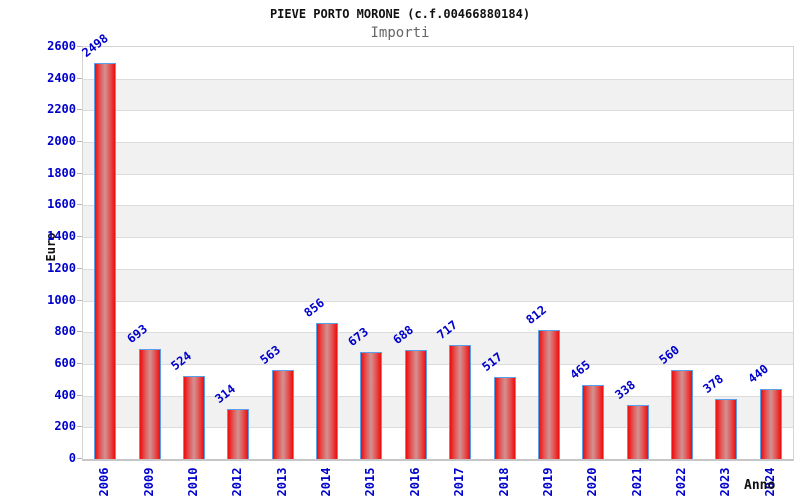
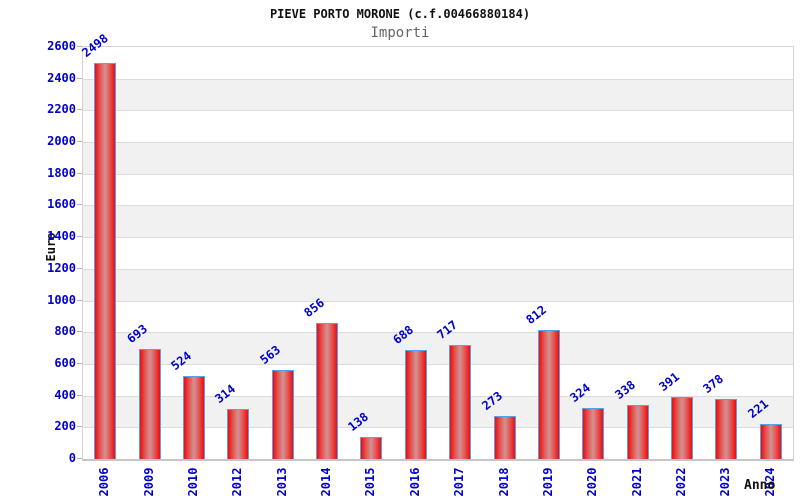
2015: 673 -> 138
2018: 517 -> 273
2020: 465 -> 324
2022: 560 -> 391
2024: 440 -> 221
